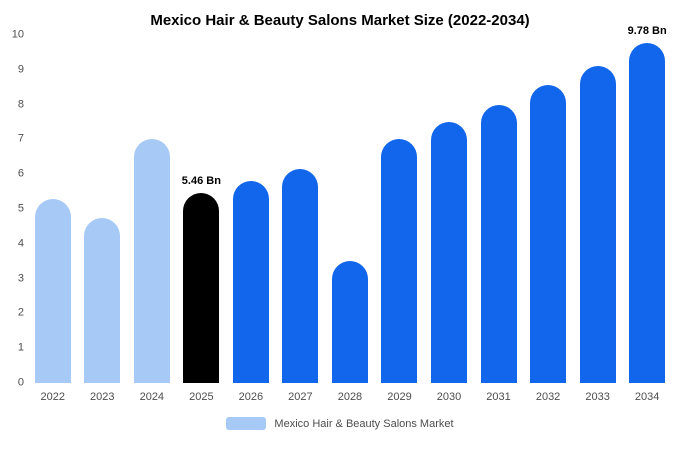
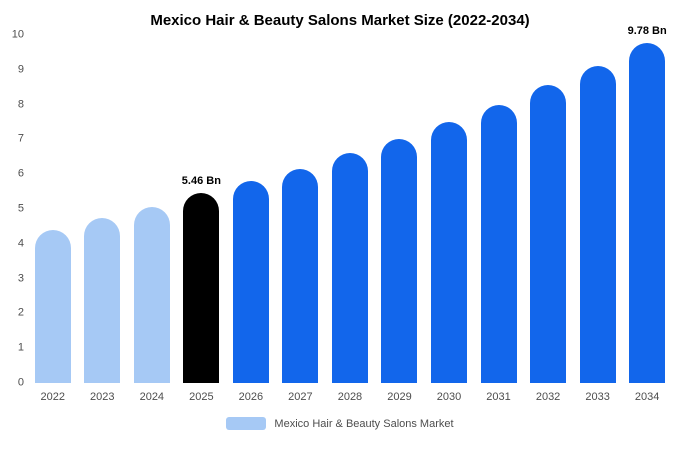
2022: 5.3 -> 4.4
2024: 7.0 -> 5.0
2028: 3.5 -> 6.6
